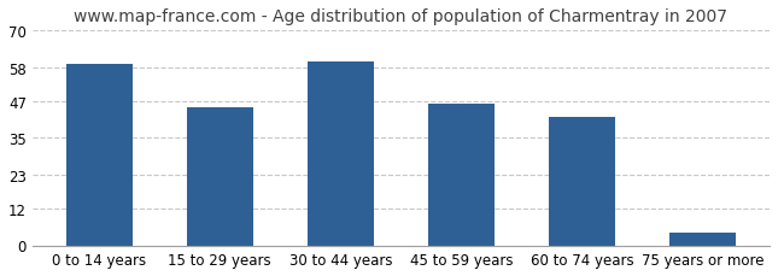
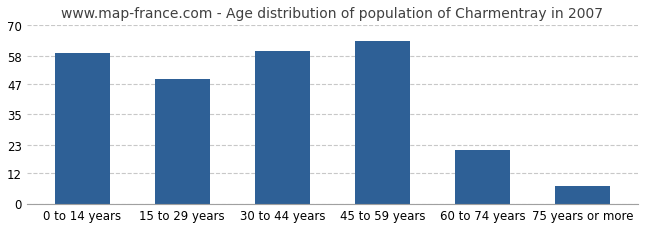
15 to 29 years: 45 -> 49
45 to 59 years: 46 -> 64
60 to 74 years: 42 -> 21
75 years or more: 4 -> 7
